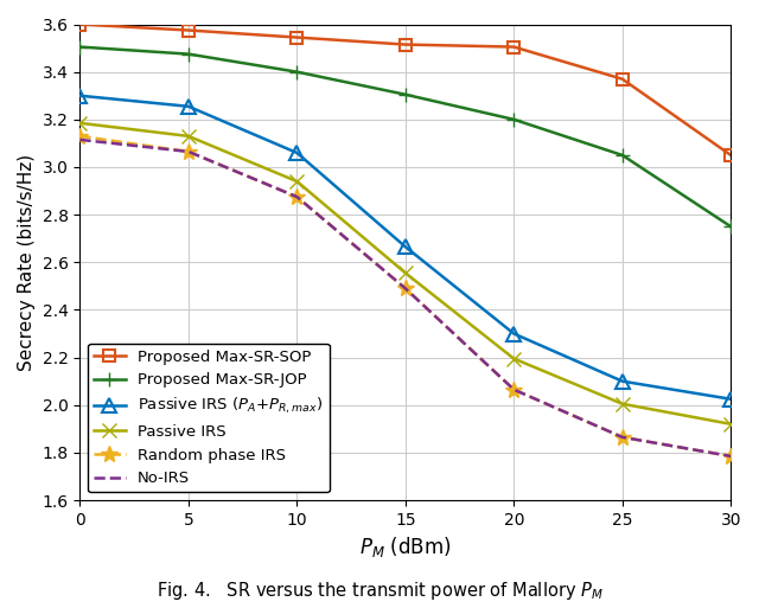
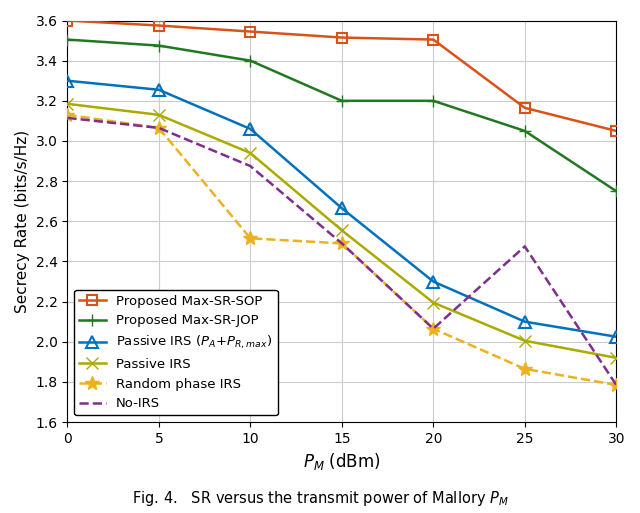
Random phase IRS/10: 2.875 -> 2.515
Proposed Max-SR-JOP/15: 3.305 -> 3.200
Proposed Max-SR-SOP/25: 3.370 -> 3.165
No-IRS/25: 1.865 -> 2.475
